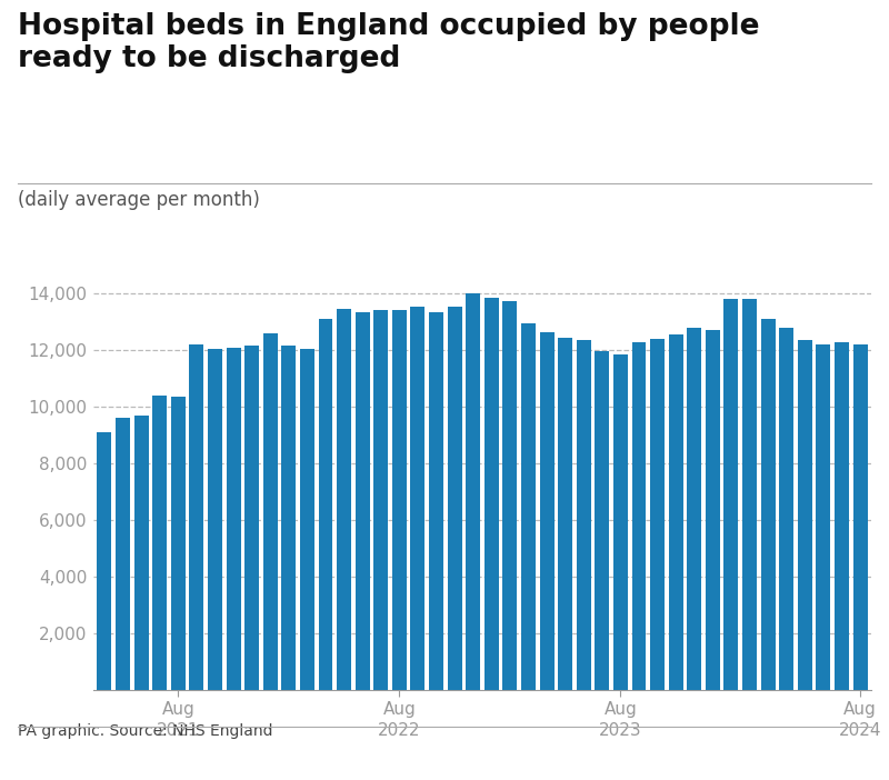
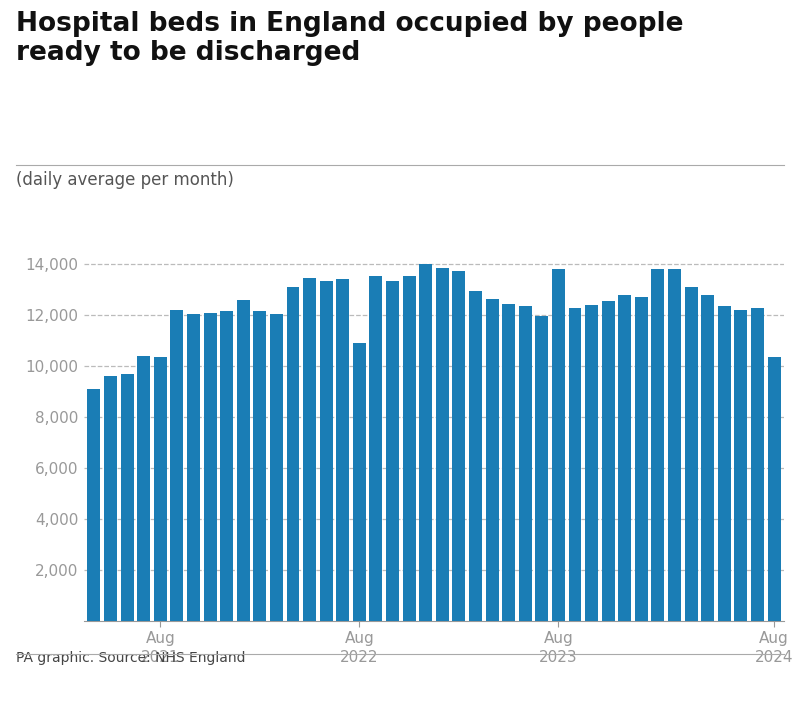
Aug 2022: 13,400 -> 10,900
Aug 2023: 11,850 -> 13,800
Aug 2024: 12,200 -> 10,350
